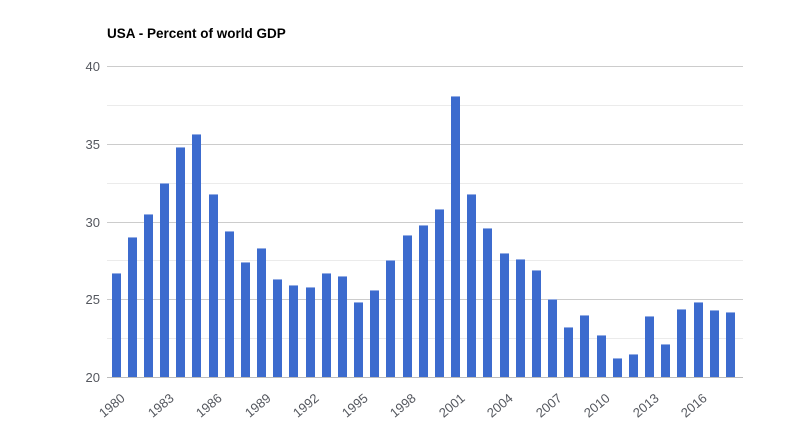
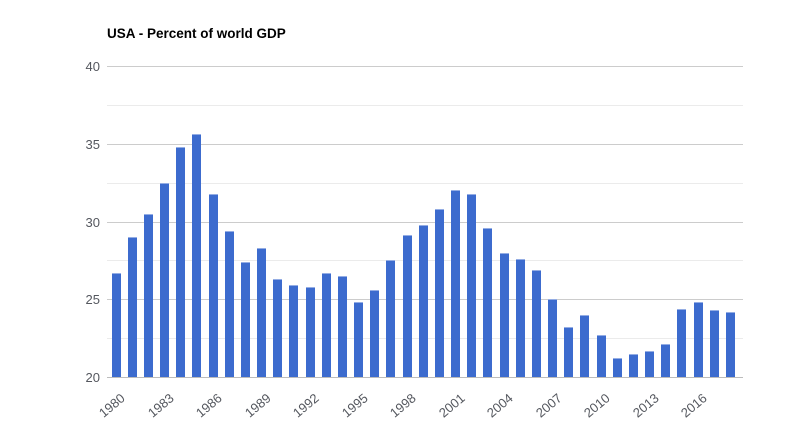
2001: 38.1 -> 32.0
2013: 23.9 -> 21.7
